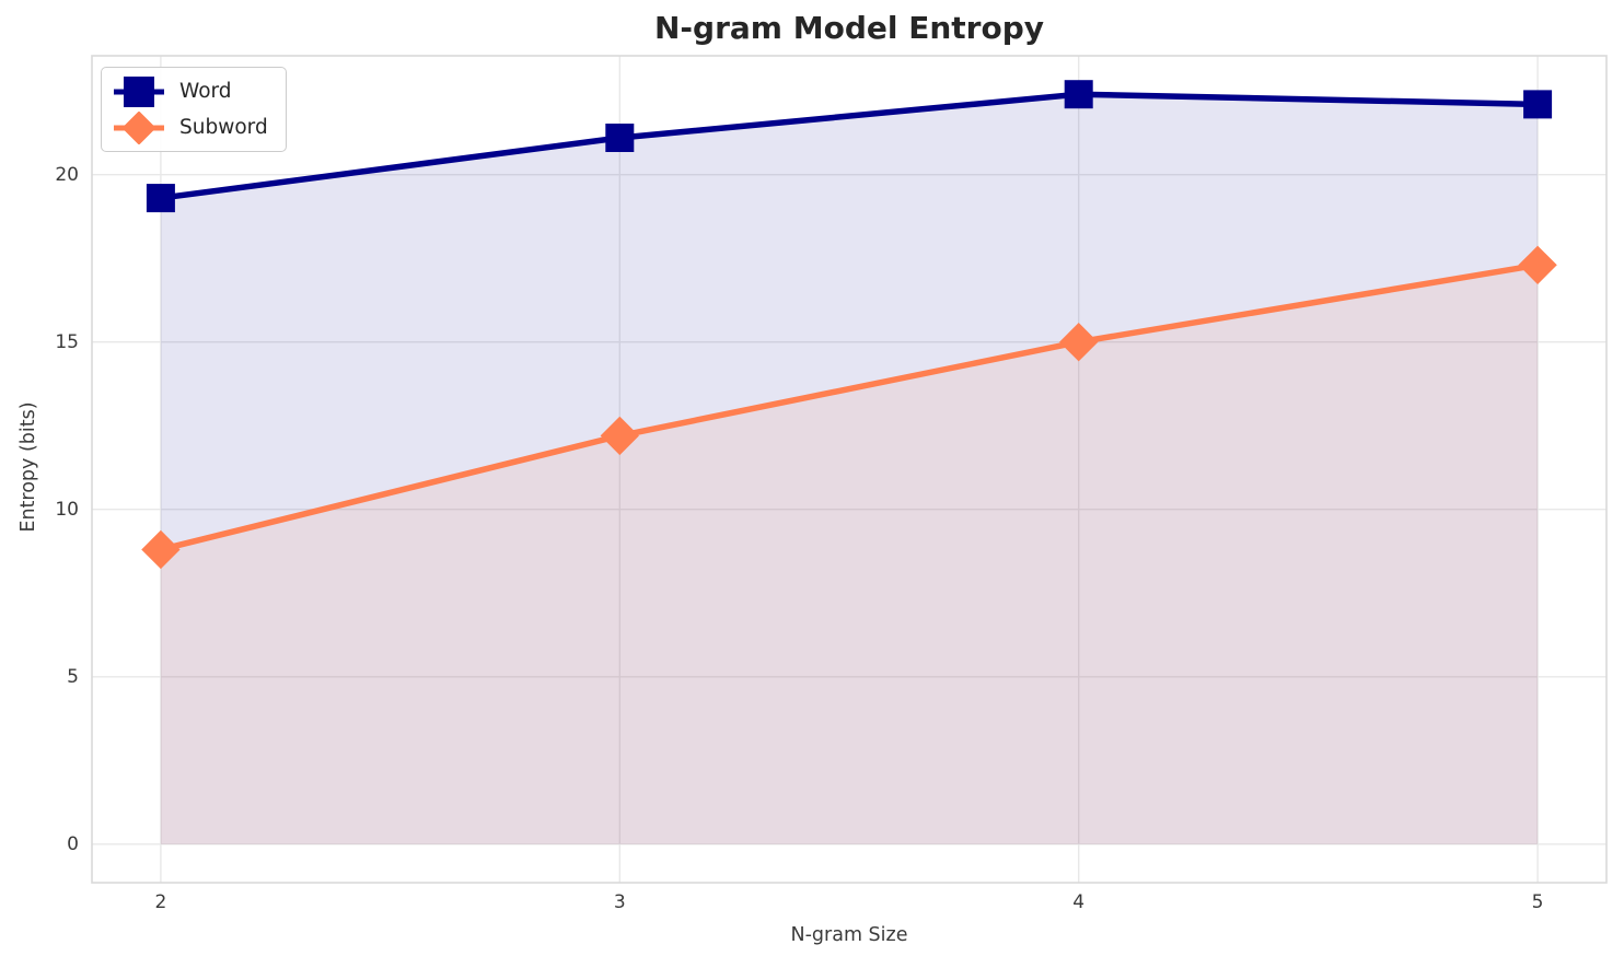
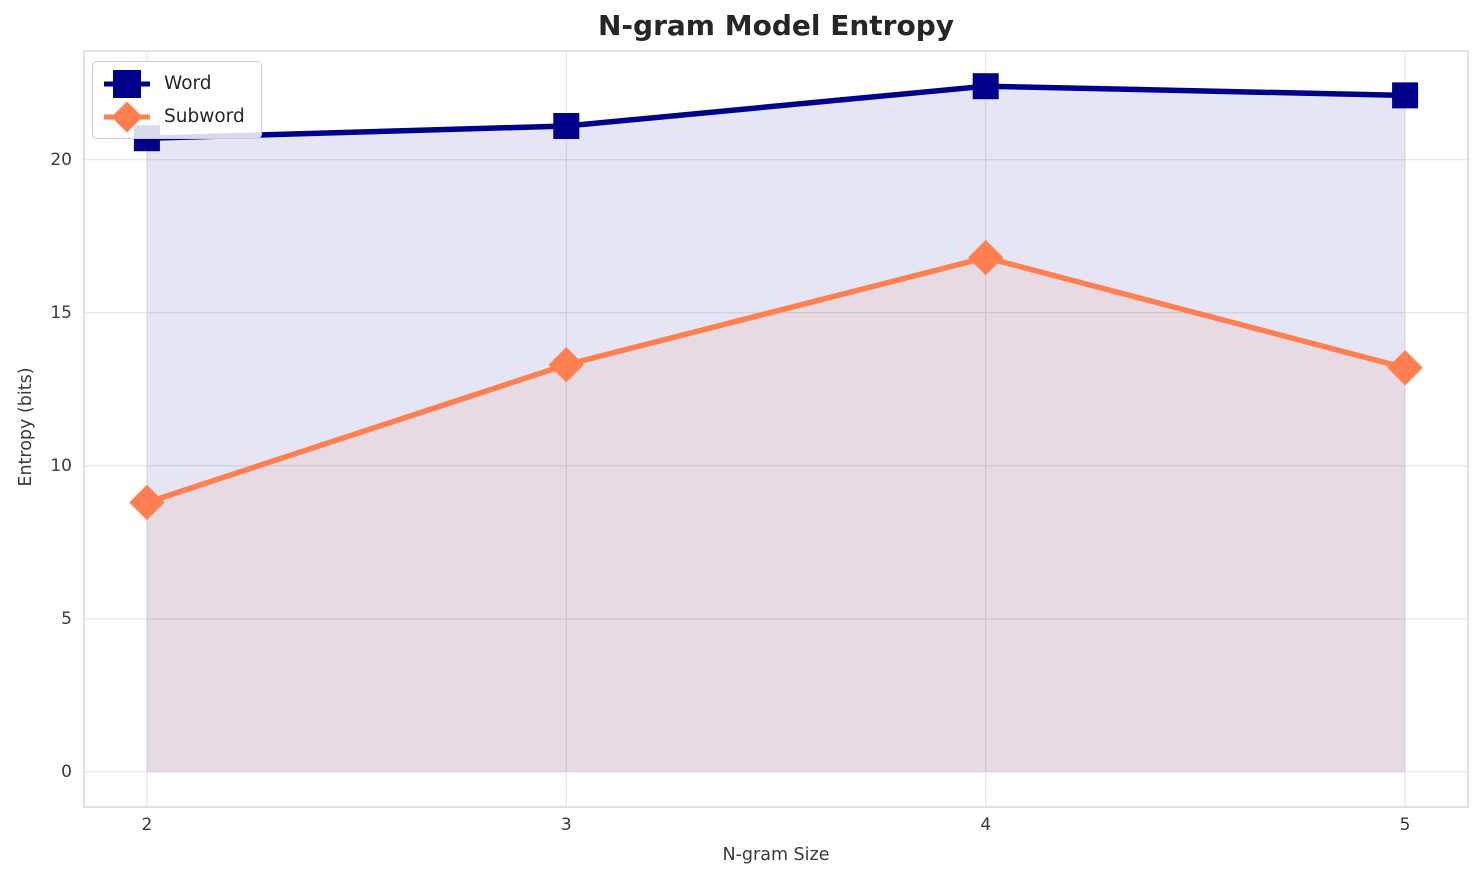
Word/2: 19.3 -> 20.7
Subword/3: 12.2 -> 13.3
Subword/4: 15.0 -> 16.8
Subword/5: 17.3 -> 13.2
